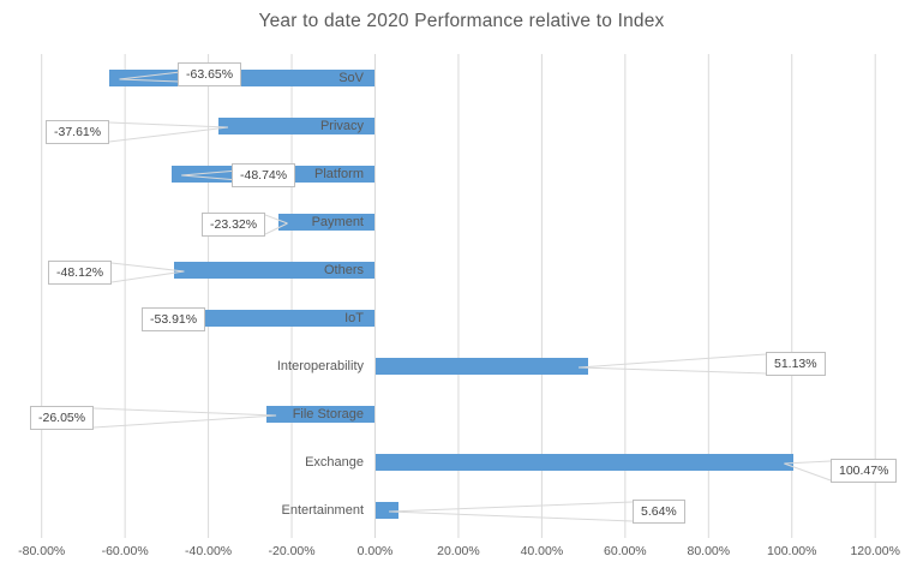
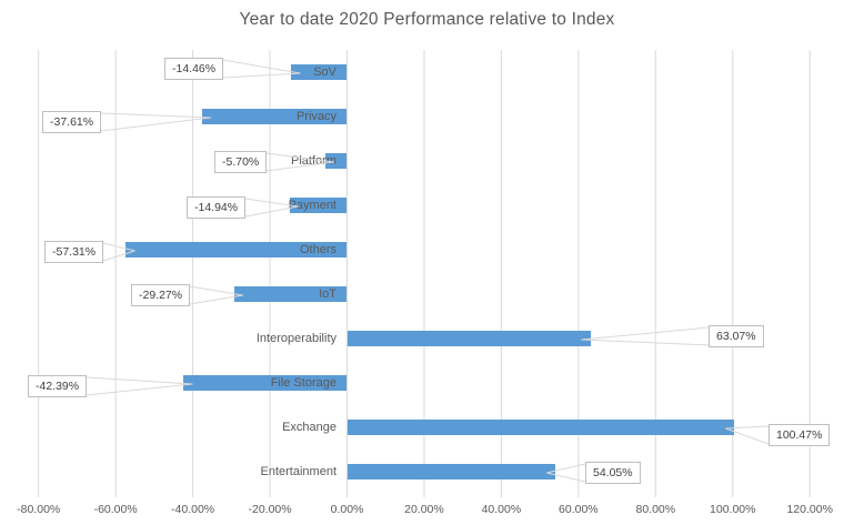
SoV: -63.65% -> -14.46%
Platform: -48.74% -> -5.70%
Payment: -23.32% -> -14.94%
Others: -48.12% -> -57.31%
IoT: -53.91% -> -29.27%
Interoperability: 51.13% -> 63.07%
File Storage: -26.05% -> -42.39%
Entertainment: 5.64% -> 54.05%
